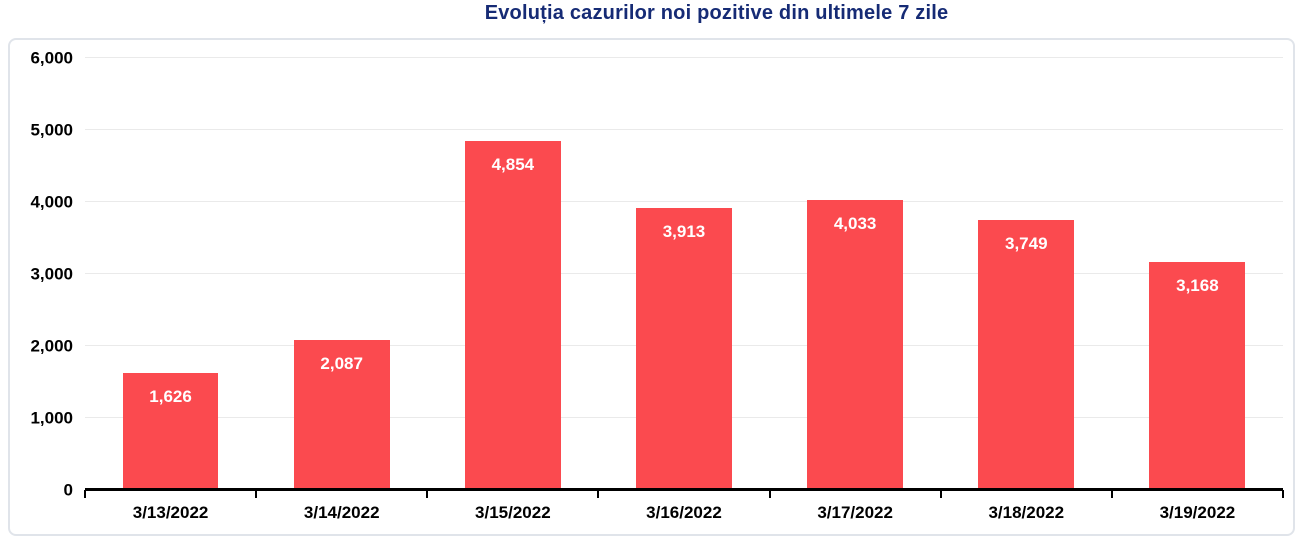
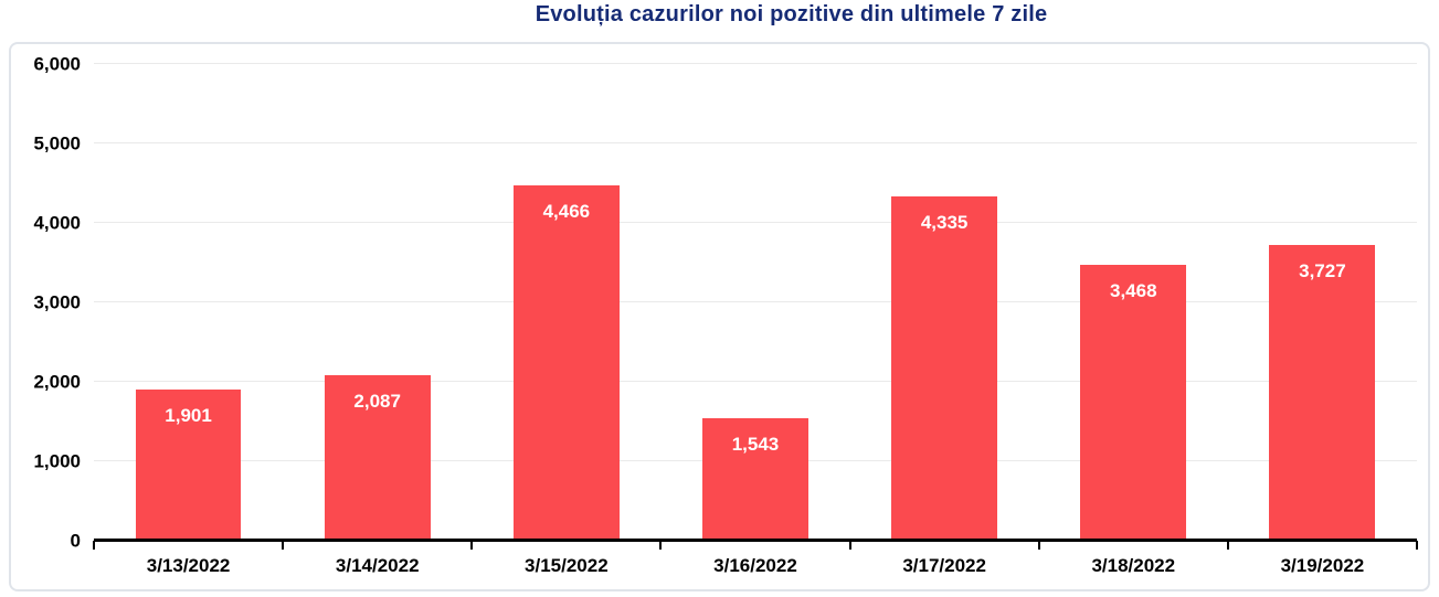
3/13/2022: 1,626 -> 1,901
3/15/2022: 4,854 -> 4,466
3/16/2022: 3,913 -> 1,543
3/17/2022: 4,033 -> 4,335
3/18/2022: 3,749 -> 3,468
3/19/2022: 3,168 -> 3,727
